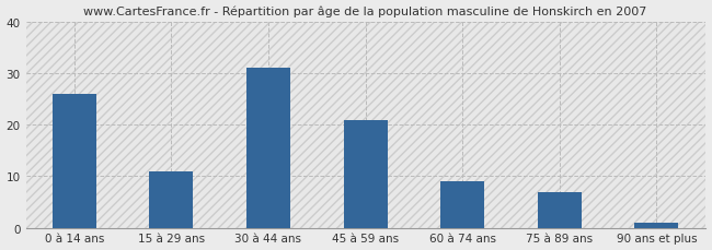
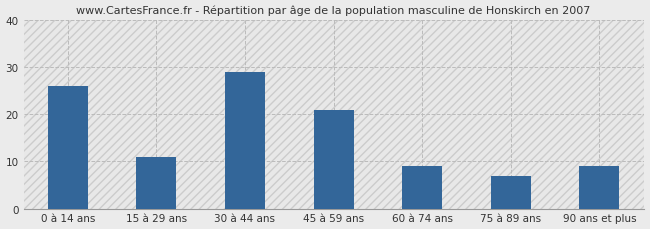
30 à 44 ans: 31 -> 29
90 ans et plus: 1 -> 9
